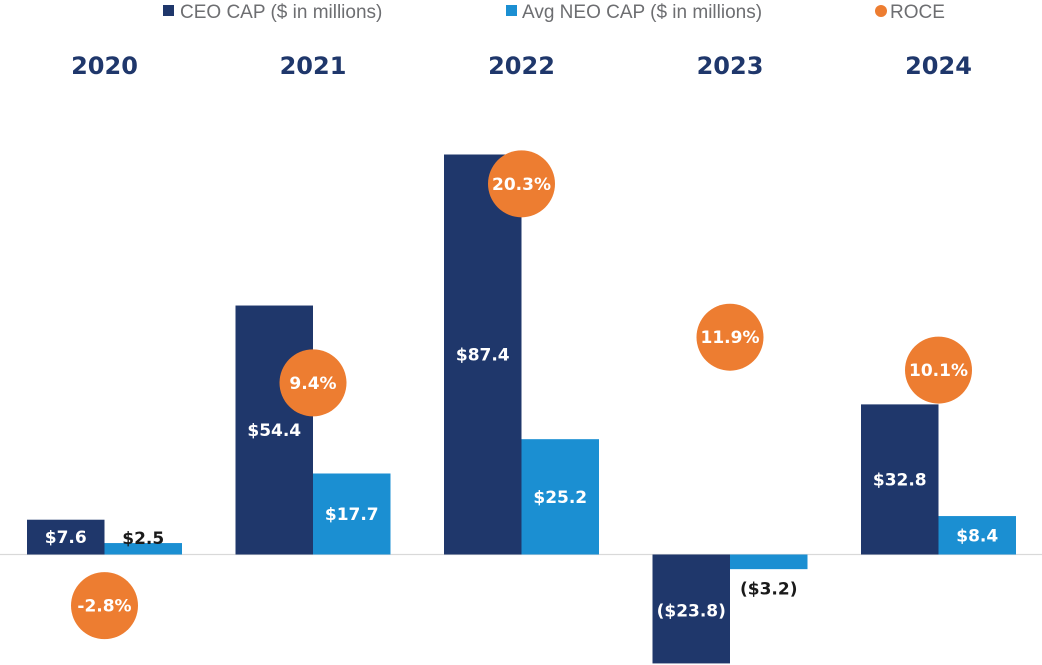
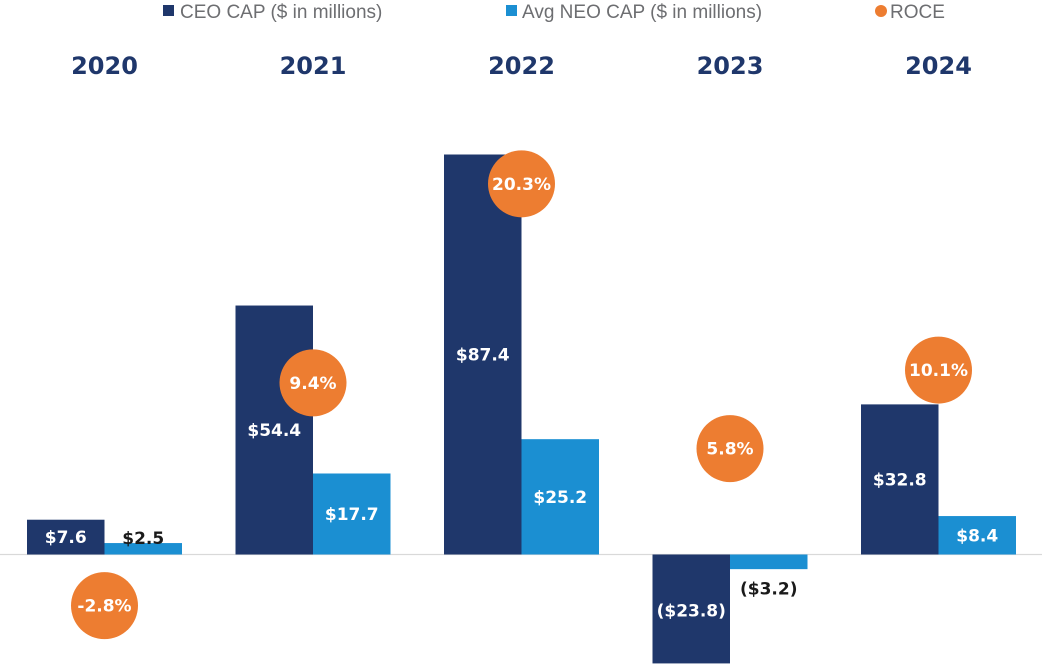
ROCE/2023: 11.9% -> 5.8%
